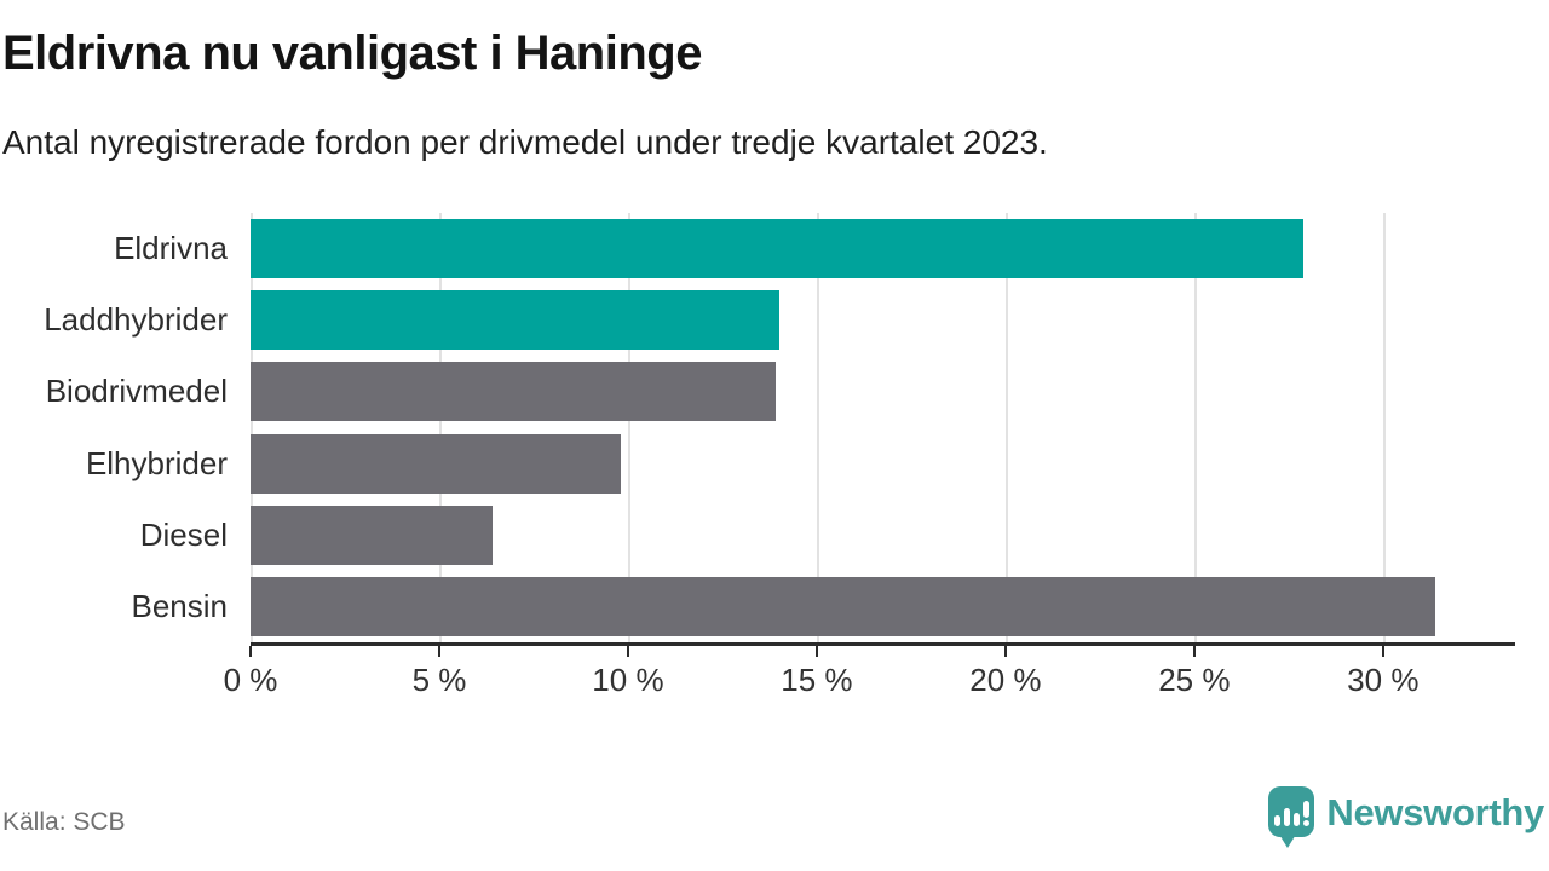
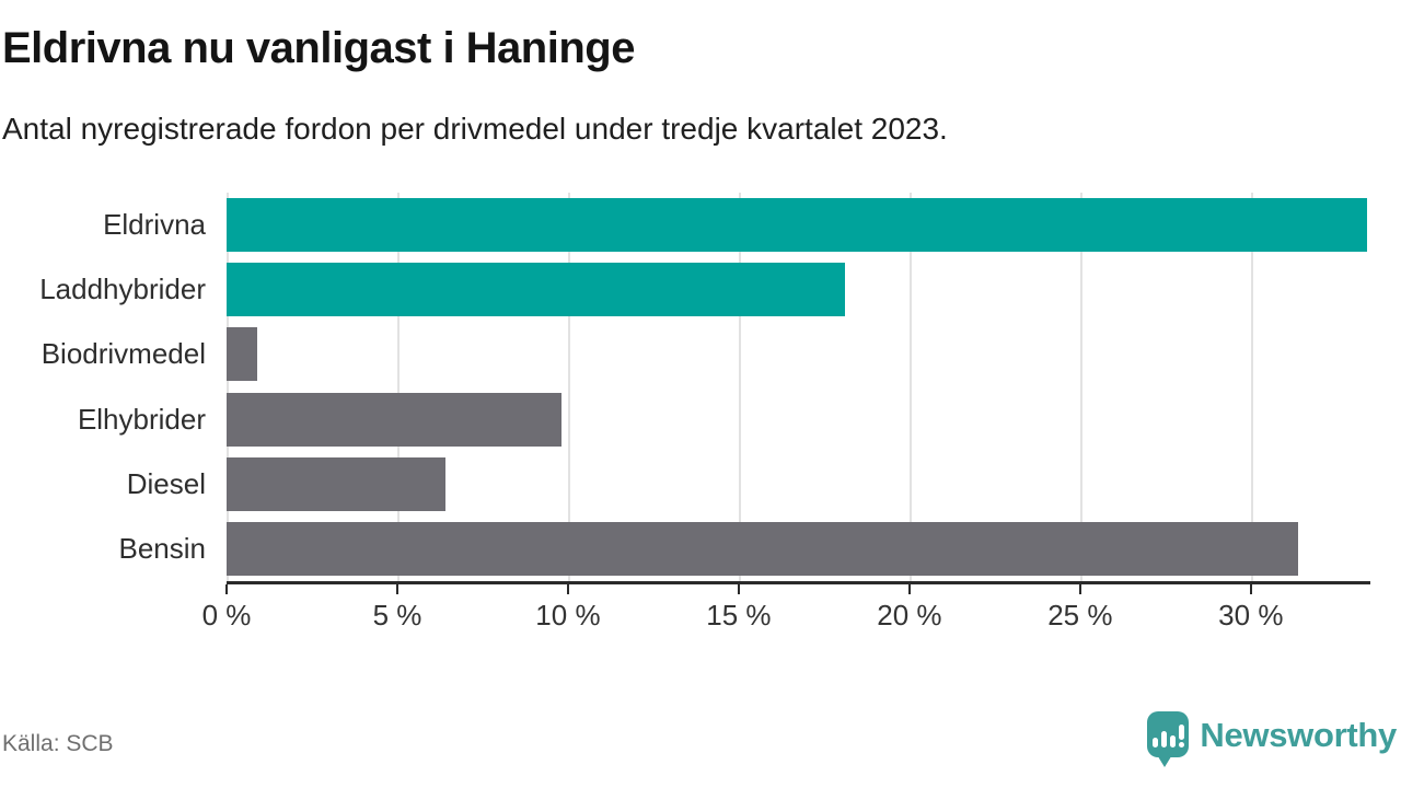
Eldrivna: 27.9% -> 33.4%
Laddhybrider: 14.0% -> 18.1%
Biodrivmedel: 13.9% -> 0.9%
